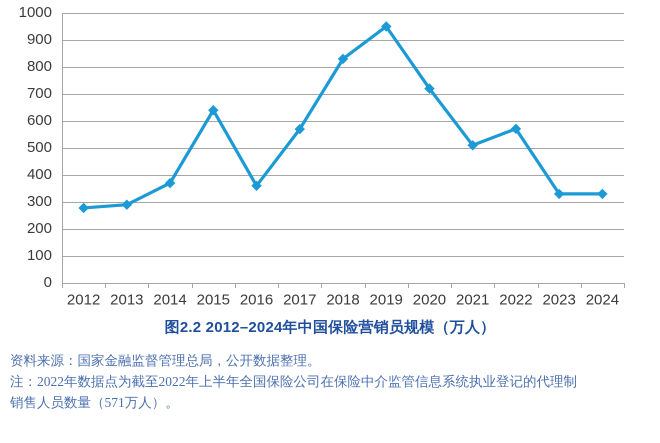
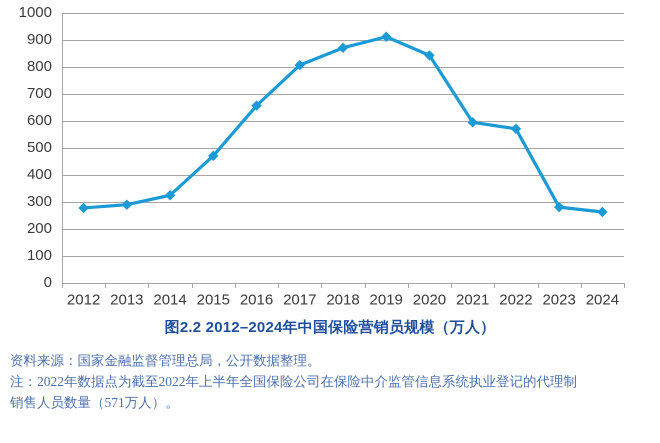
2014: 370 -> 320
2015: 640 -> 470
2016: 360 -> 660
2017: 570 -> 810
2018: 830 -> 870
2019: 950 -> 910
2020: 720 -> 840
2021: 510 -> 600
2023: 330 -> 280
2024: 330 -> 260
